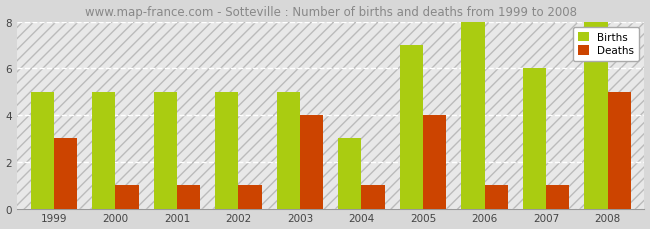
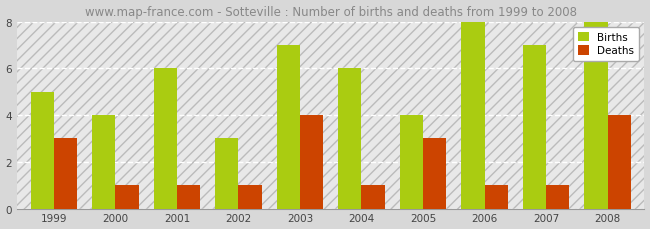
Births/2000: 5 -> 4
Births/2001: 5 -> 6
Births/2002: 5 -> 3
Births/2003: 5 -> 7
Births/2004: 3 -> 6
Births/2005: 7 -> 4
Deaths/2005: 4 -> 3
Births/2007: 6 -> 7
Deaths/2008: 5 -> 4
